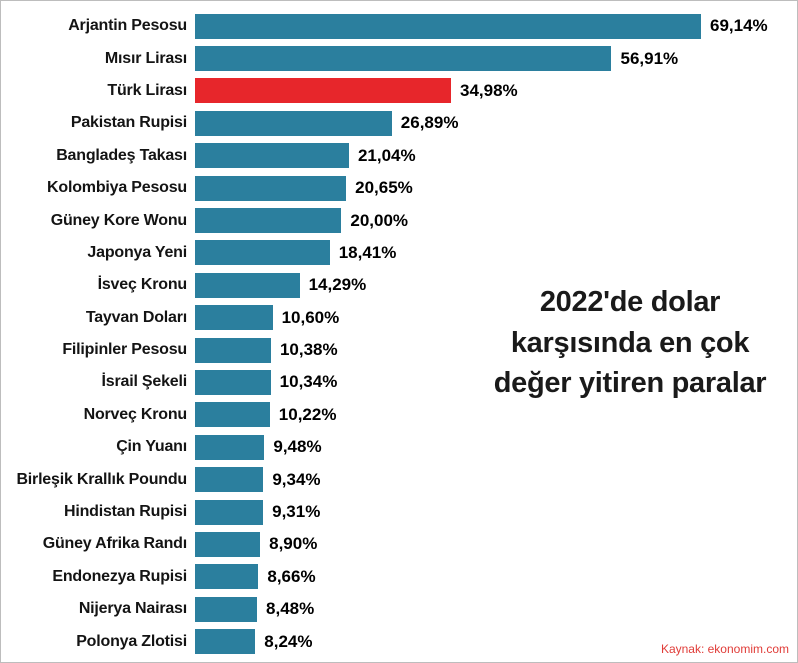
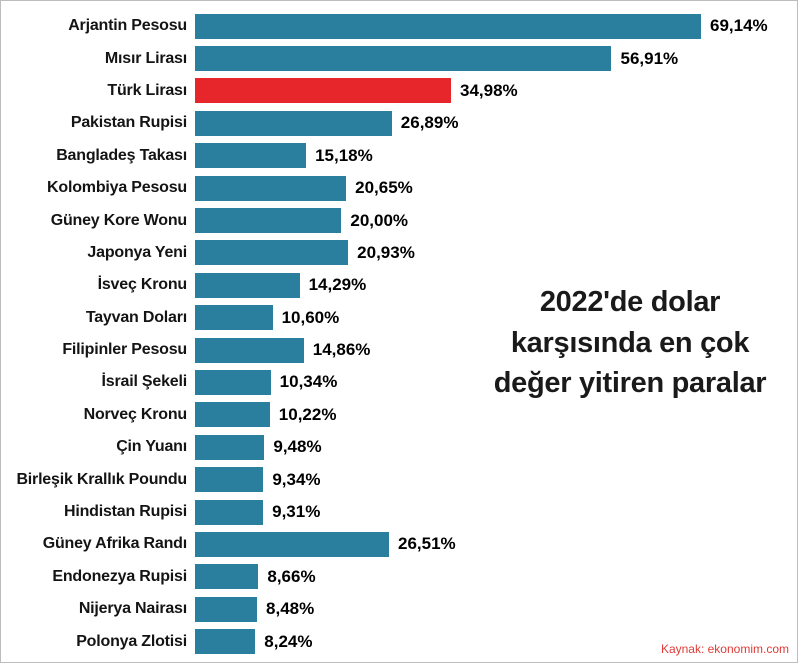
Bangladeş Takası: 21,04% -> 15,18%
Japonya Yeni: 18,41% -> 20,93%
Filipinler Pesosu: 10,38% -> 14,86%
Güney Afrika Randı: 8,90% -> 26,51%
